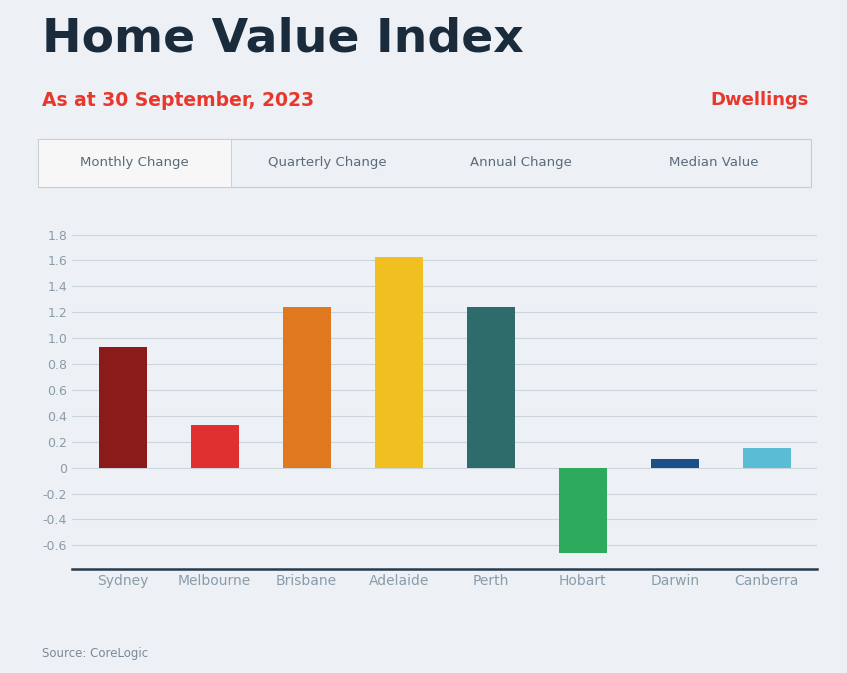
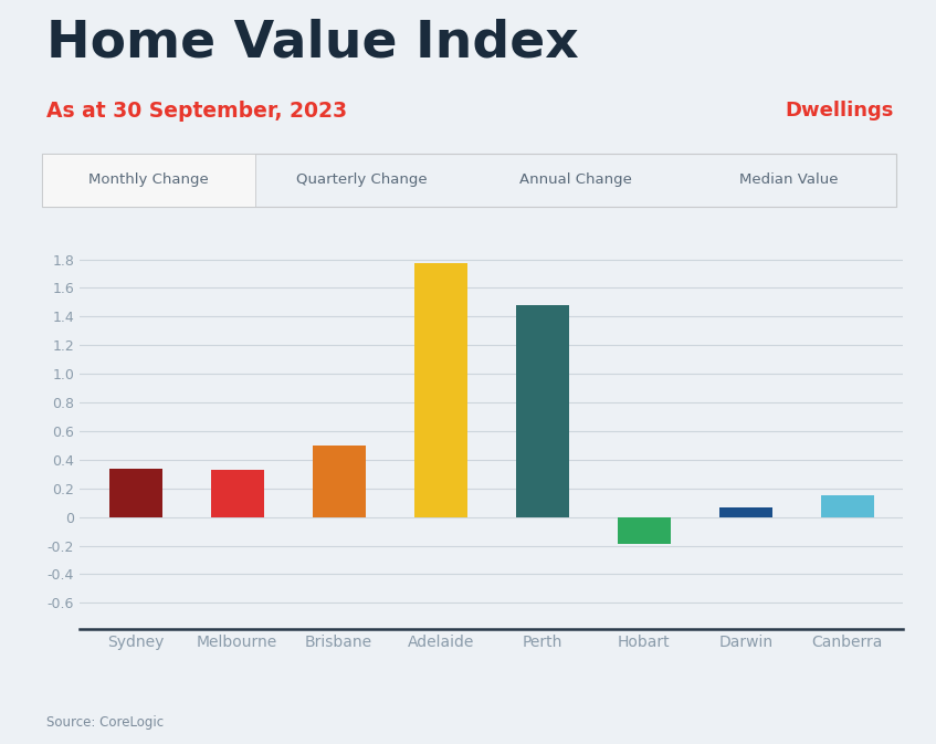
Sydney: 0.93 -> 0.34
Brisbane: 1.24 -> 0.50
Adelaide: 1.63 -> 1.77
Perth: 1.24 -> 1.48
Hobart: -0.66 -> -0.19
